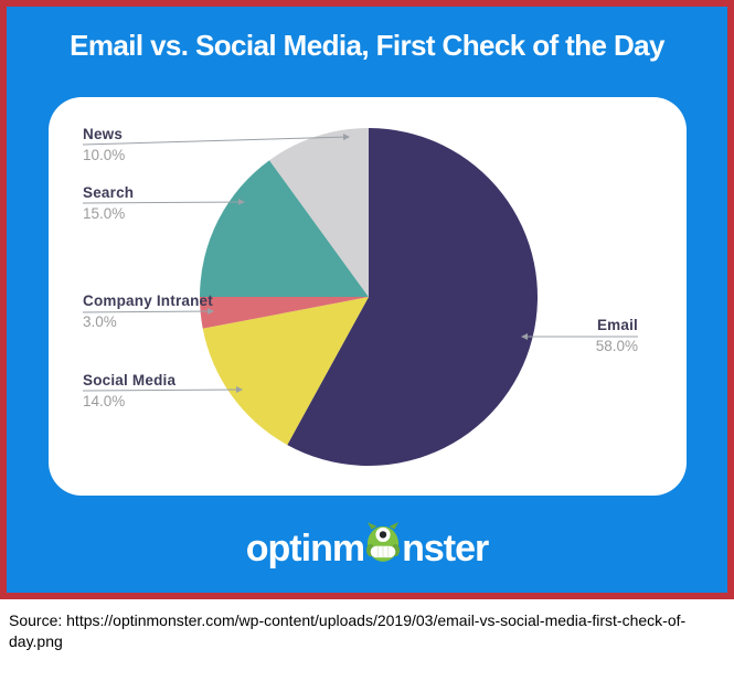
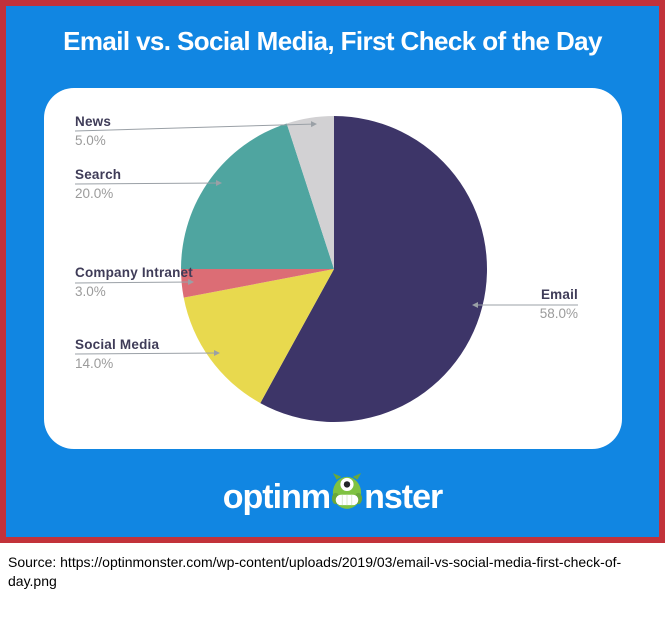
Search: 15.0% -> 20.0%
News: 10.0% -> 5.0%
